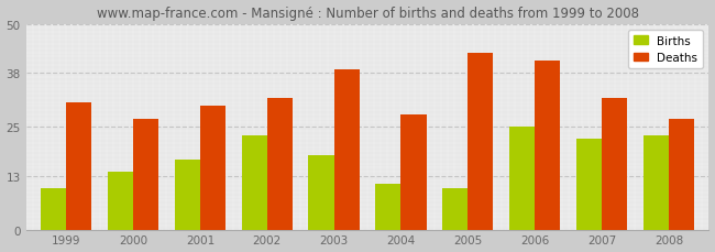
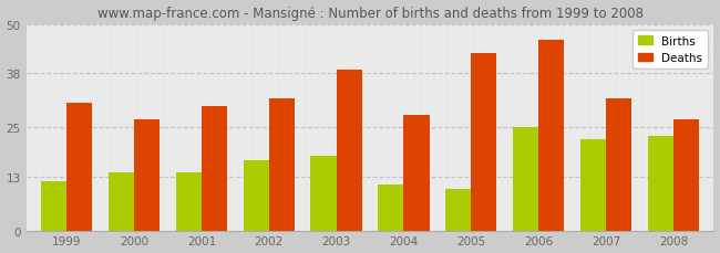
Births/1999: 10 -> 12
Births/2001: 17 -> 14
Births/2002: 23 -> 17
Deaths/2006: 41 -> 46
